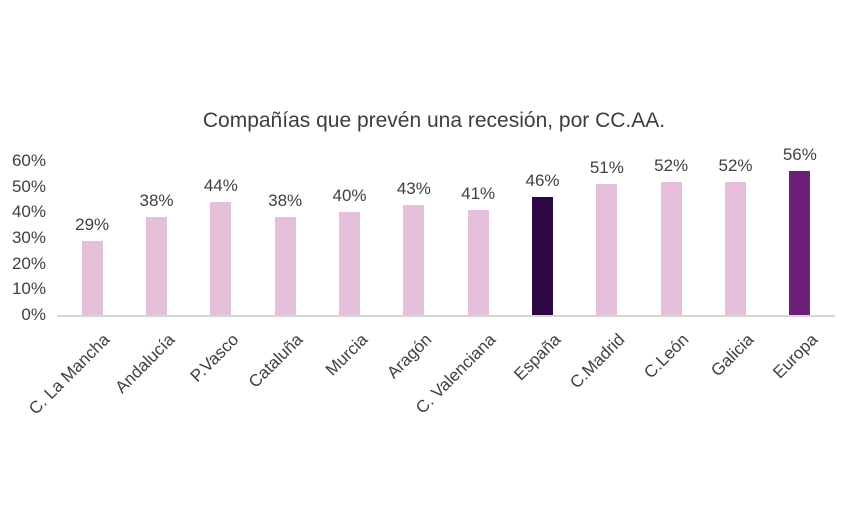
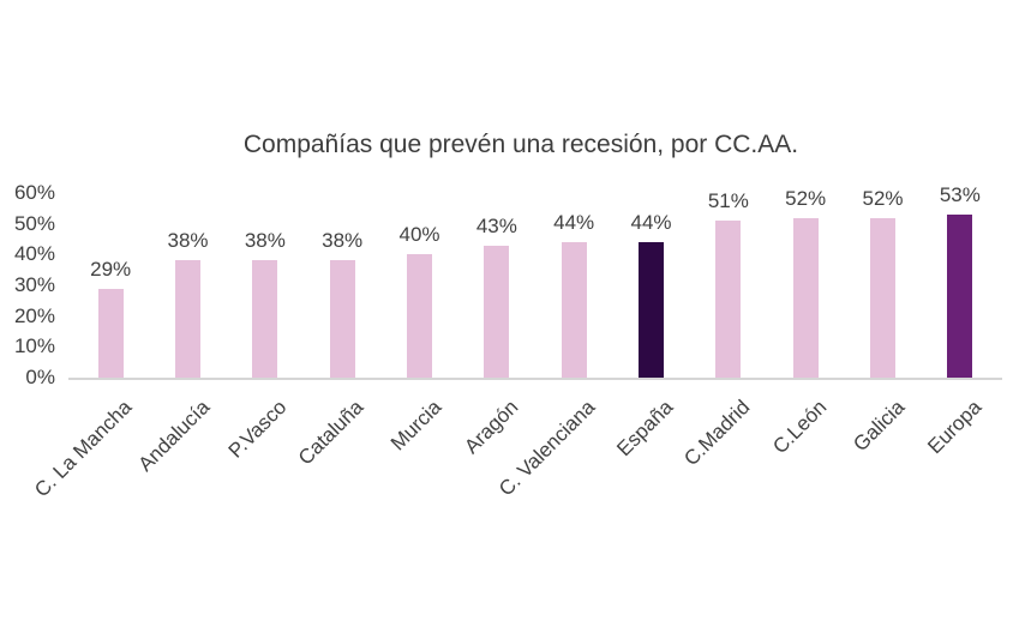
P.Vasco: 44% -> 38%
C. Valenciana: 41% -> 44%
España: 46% -> 44%
Europa: 56% -> 53%
